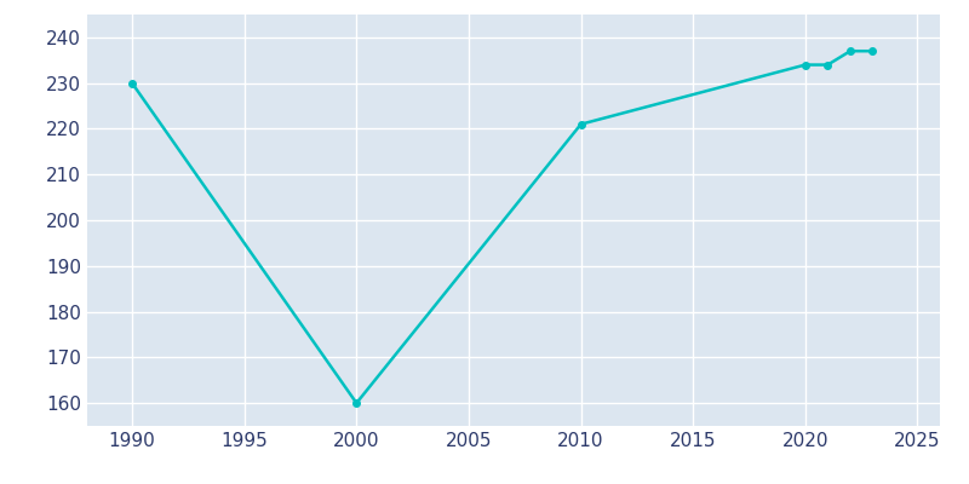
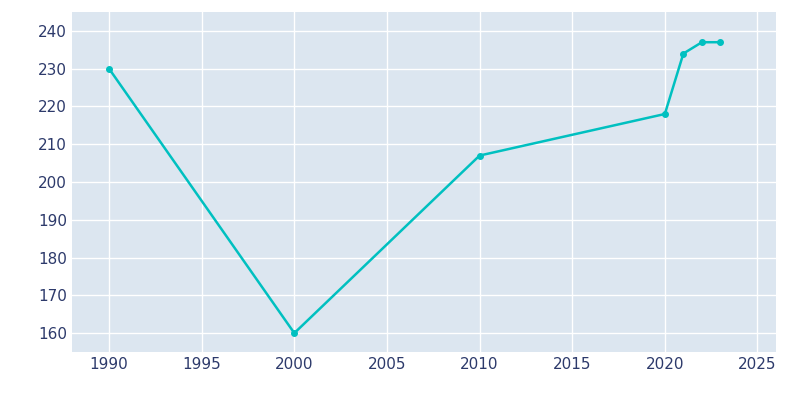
2010: 221 -> 207
2020: 234 -> 218
